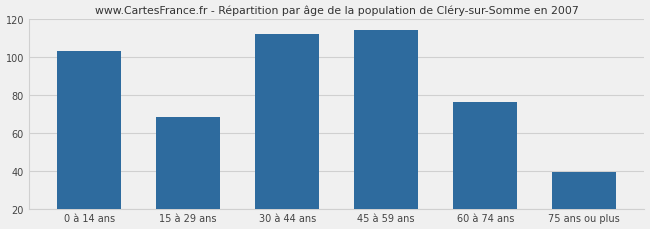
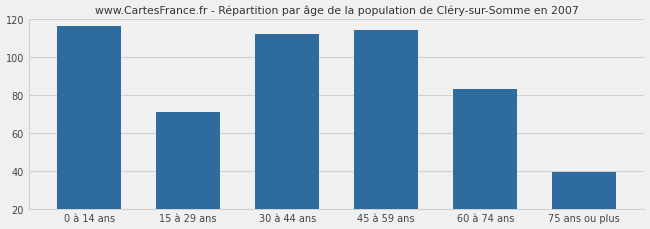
0 à 14 ans: 103 -> 116
15 à 29 ans: 68 -> 71
60 à 74 ans: 76 -> 83
